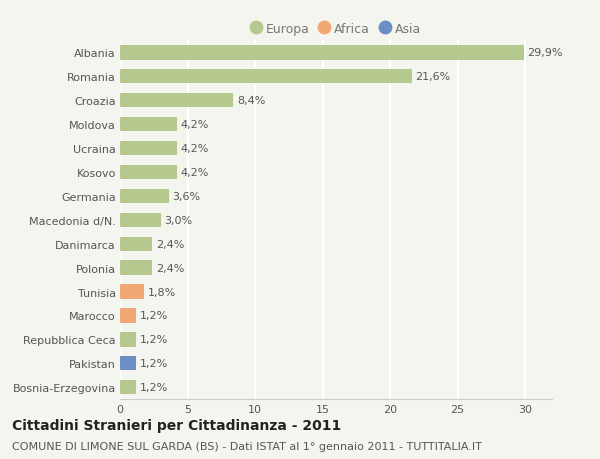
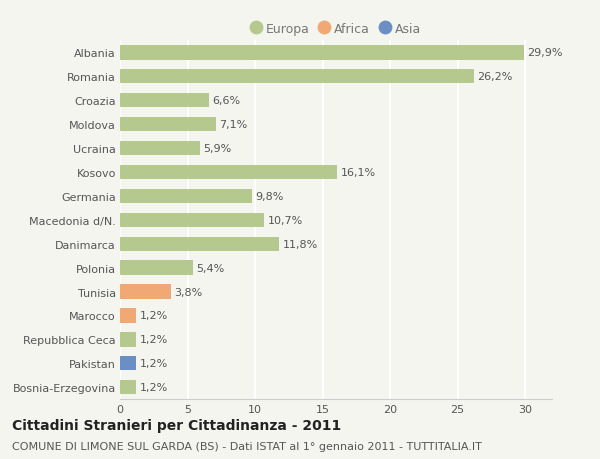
Romania: 21,6% -> 26,2%
Croazia: 8,4% -> 6,6%
Moldova: 4,2% -> 7,1%
Ucraina: 4,2% -> 5,9%
Kosovo: 4,2% -> 16,1%
Germania: 3,6% -> 9,8%
Macedonia d/N.: 3,0% -> 10,7%
Danimarca: 2,4% -> 11,8%
Polonia: 2,4% -> 5,4%
Tunisia: 1,8% -> 3,8%
